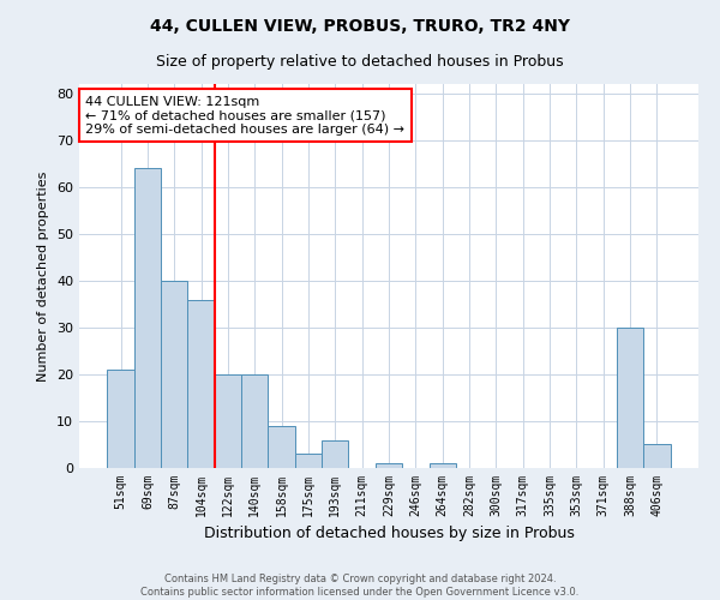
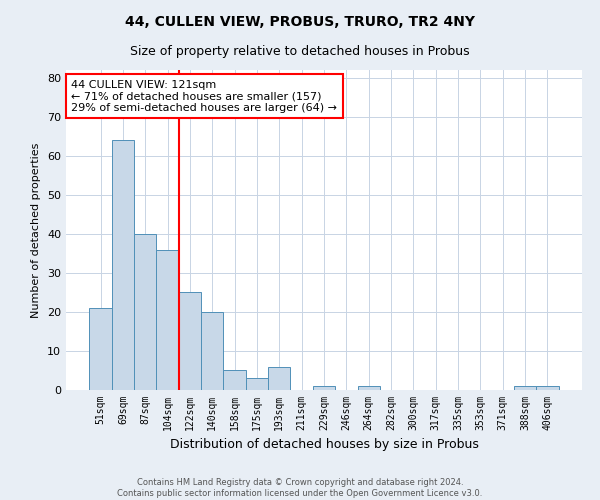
122sqm: 20 -> 25
158sqm: 9 -> 5
388sqm: 30 -> 1
406sqm: 5 -> 1
